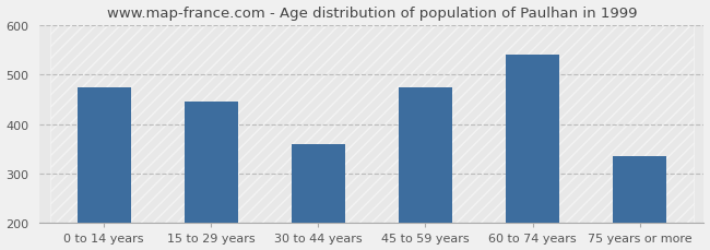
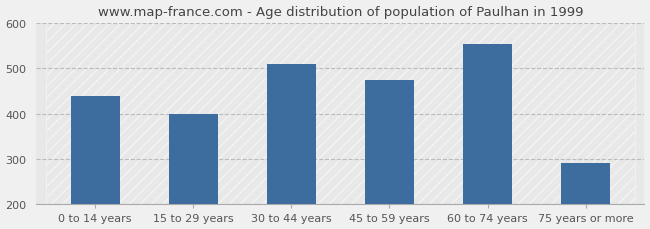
0 to 14 years: 475 -> 440
15 to 29 years: 445 -> 400
30 to 44 years: 360 -> 510
60 to 74 years: 540 -> 553
75 years or more: 335 -> 292
